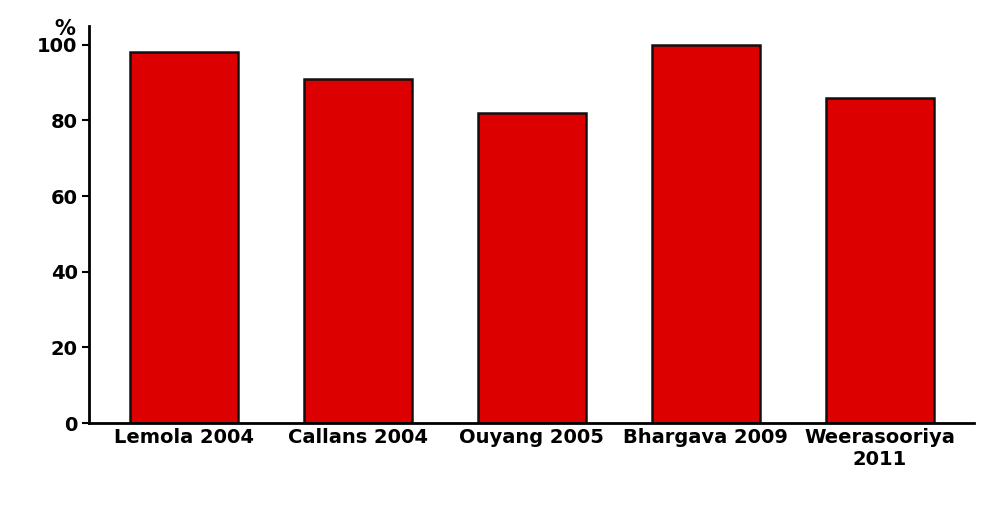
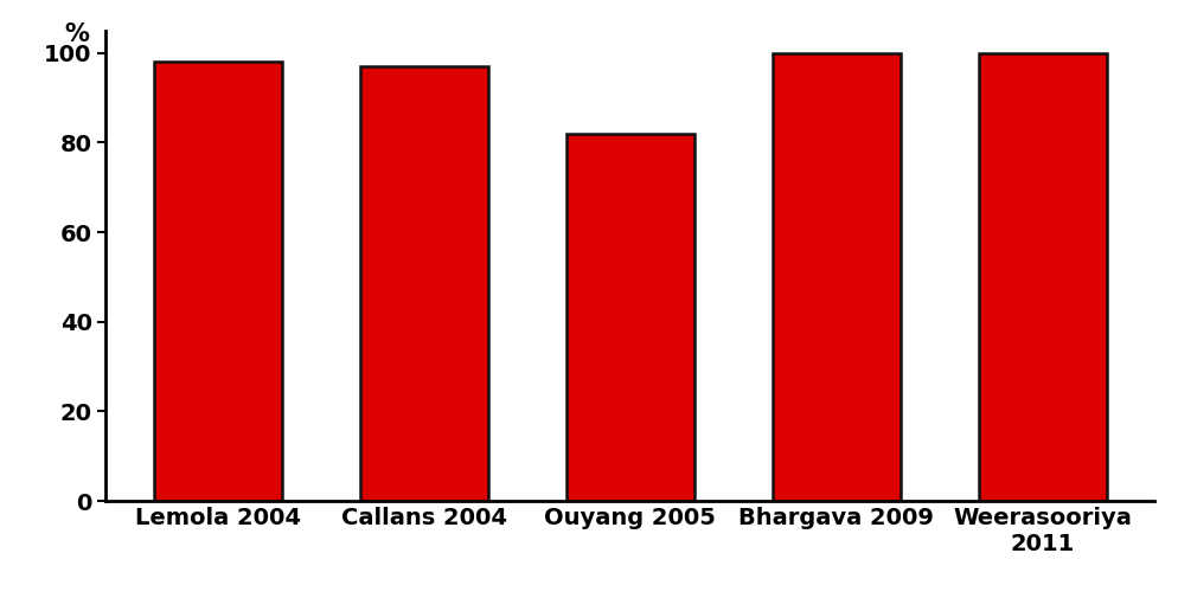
Callans 2004: 91 -> 97
Weerasooriya 2011: 86 -> 100
